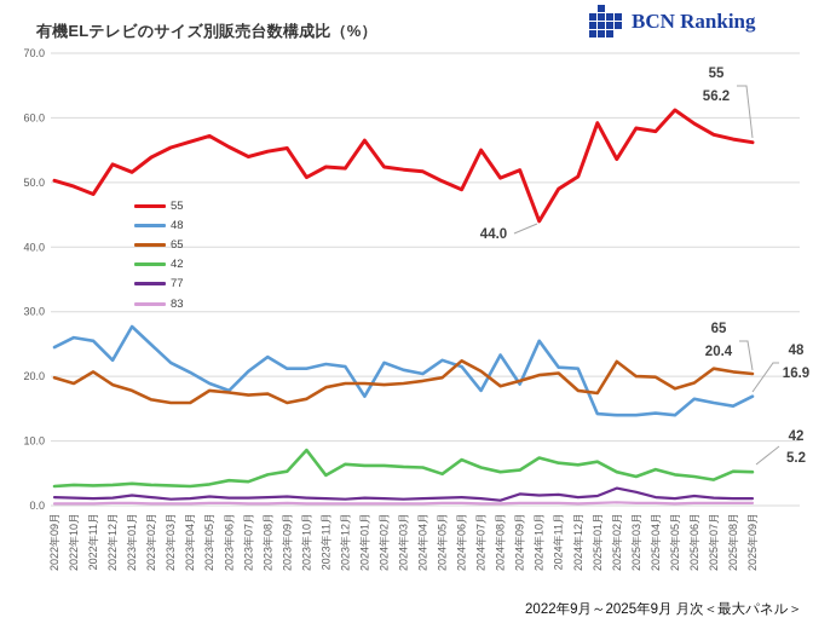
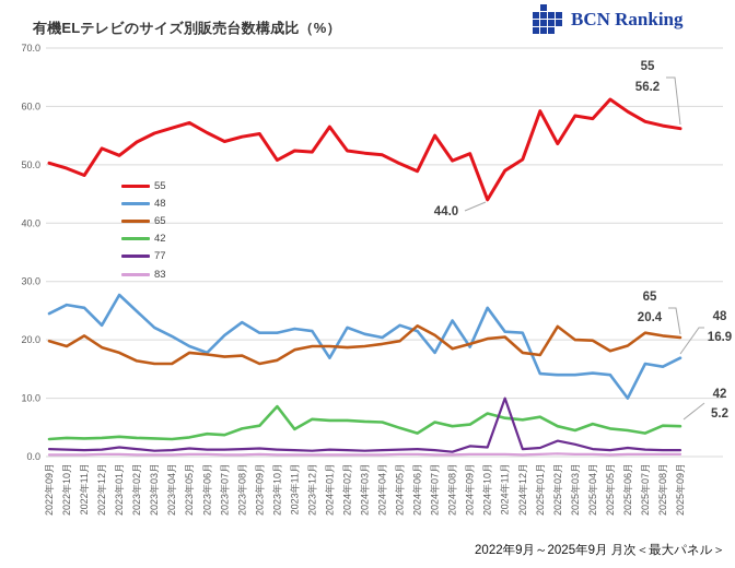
42/2024年06月: 7 -> 4
77/2024年11月: 2 -> 10
48/2025年06月: 16 -> 10
